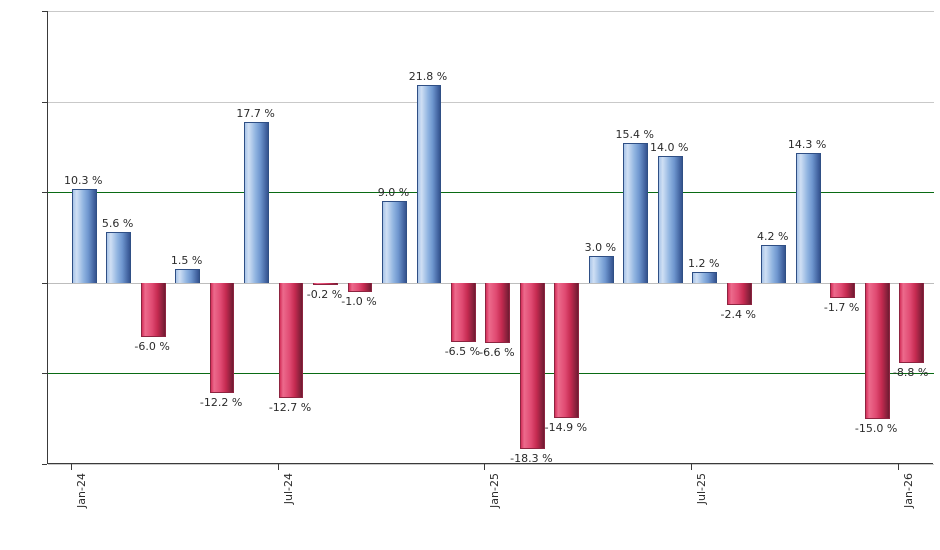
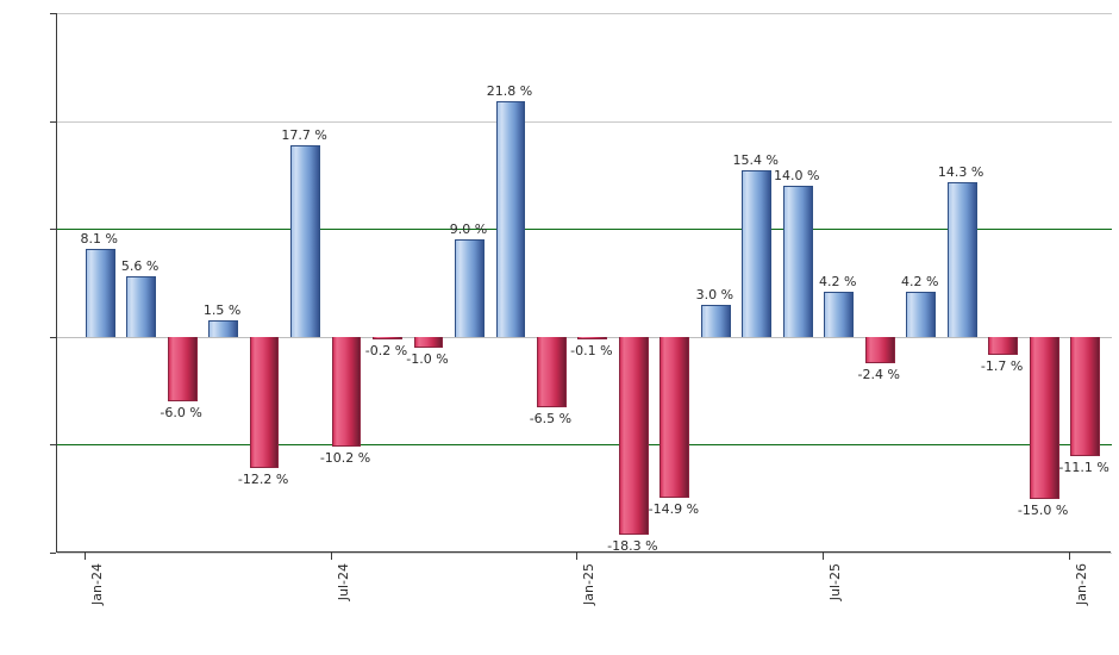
Jan-24: 10.3 -> 8.1
Jul-24: -12.7 -> -10.2
Jan-25: -6.6 -> -0.1
Jul-25: 1.2 -> 4.2
Jan-26: -8.8 -> -11.1
